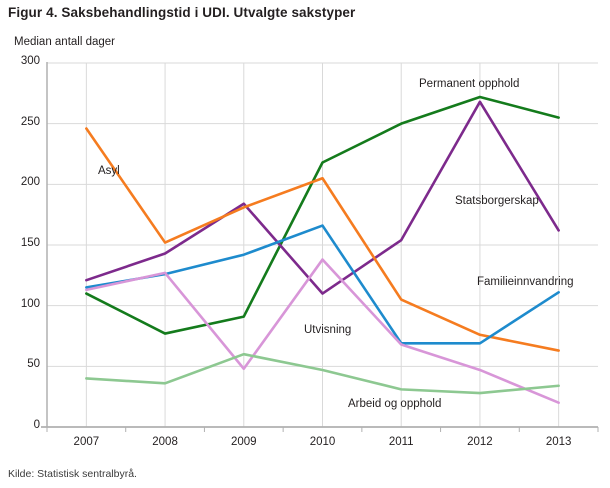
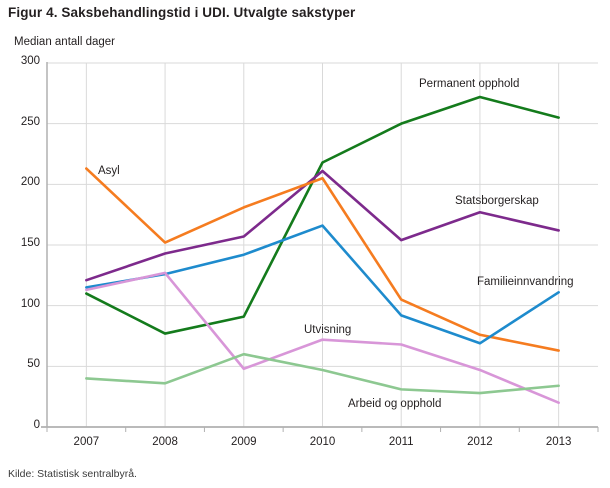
Asyl/2007: 246 -> 213
Statsborgerskap/2009: 184 -> 157
Statsborgerskap/2010: 110 -> 211
Utvisning/2010: 138 -> 72
Familieinnvandring/2011: 69 -> 92
Statsborgerskap/2012: 268 -> 177
